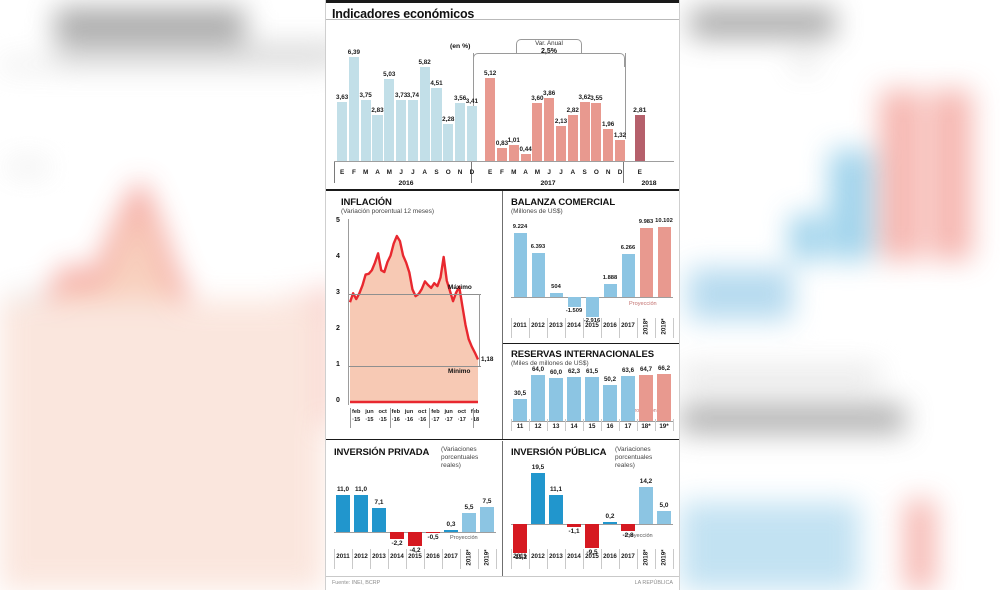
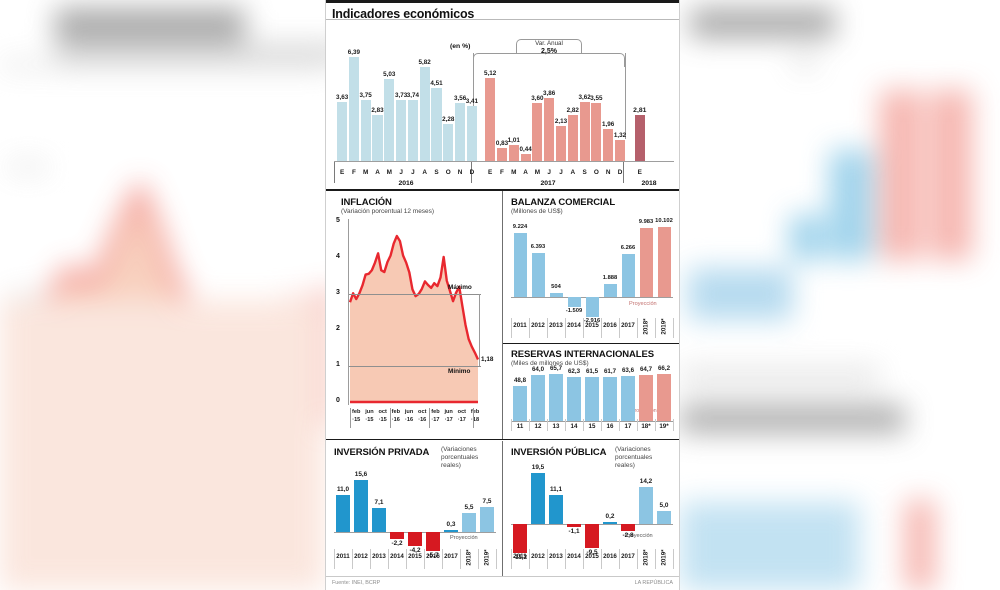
RESERVAS INTERNACIONALES/11: 30,5 -> 48,8
RESERVAS INTERNACIONALES/13: 60,0 -> 65,7
RESERVAS INTERNACIONALES/16: 50,2 -> 61,7
INVERSIÓN PRIVADA/2012: 11,0 -> 15,6
INVERSIÓN PRIVADA/2016: -0,5 -> -5,7
